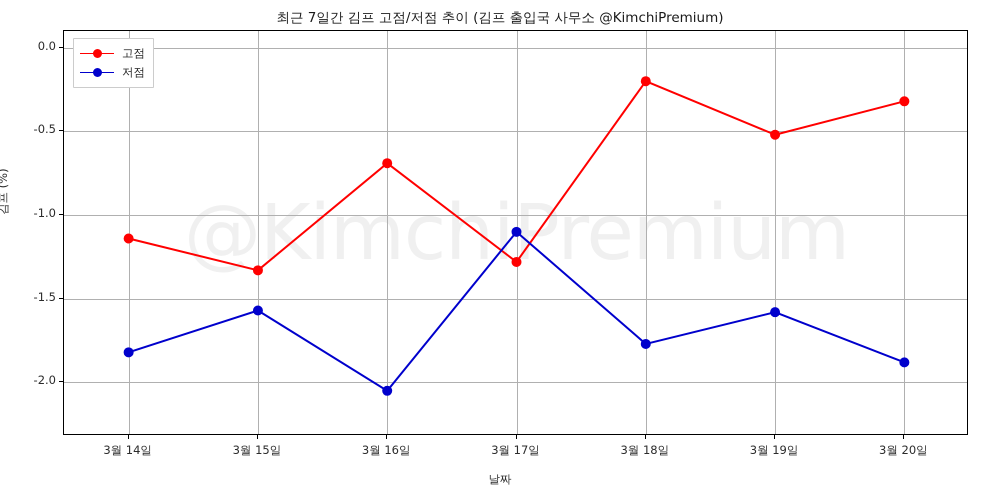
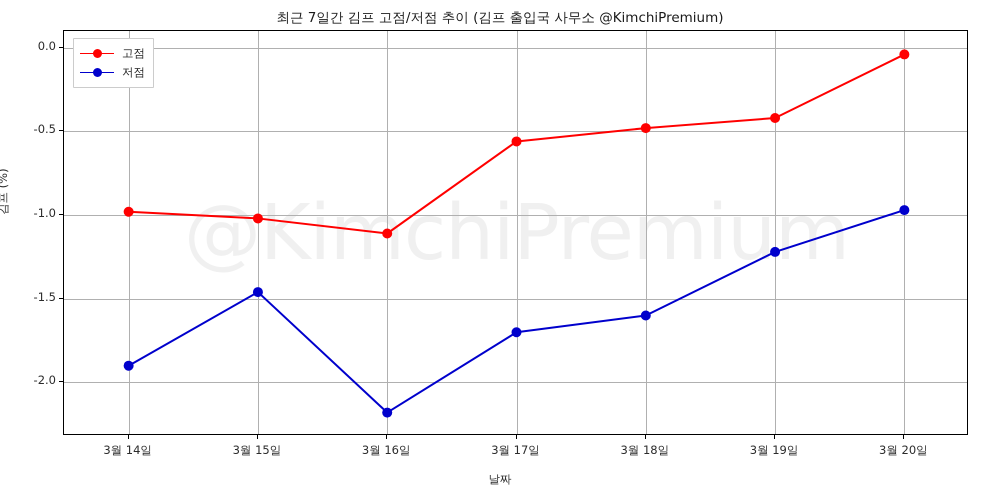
고점/3월 14일: -1.14 -> -0.98
저점/3월 14일: -1.82 -> -1.90
고점/3월 15일: -1.33 -> -1.02
저점/3월 15일: -1.57 -> -1.46
고점/3월 16일: -0.69 -> -1.11
저점/3월 16일: -2.05 -> -2.18
고점/3월 17일: -1.28 -> -0.56
저점/3월 17일: -1.10 -> -1.70
고점/3월 18일: -0.20 -> -0.48
저점/3월 18일: -1.77 -> -1.60
고점/3월 19일: -0.52 -> -0.42
저점/3월 19일: -1.58 -> -1.22
고점/3월 20일: -0.32 -> -0.04
저점/3월 20일: -1.88 -> -0.97
